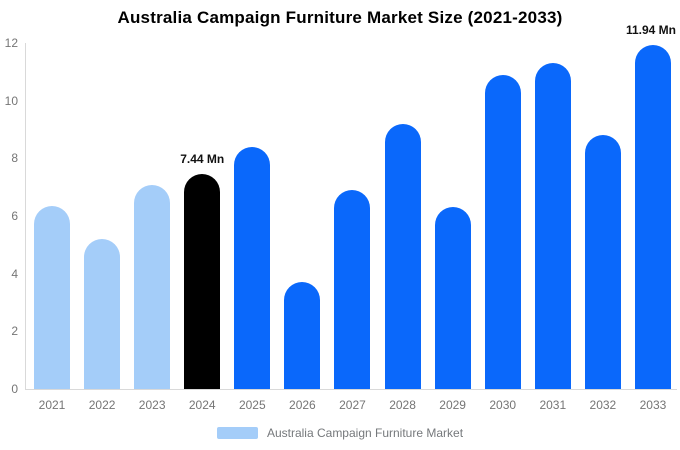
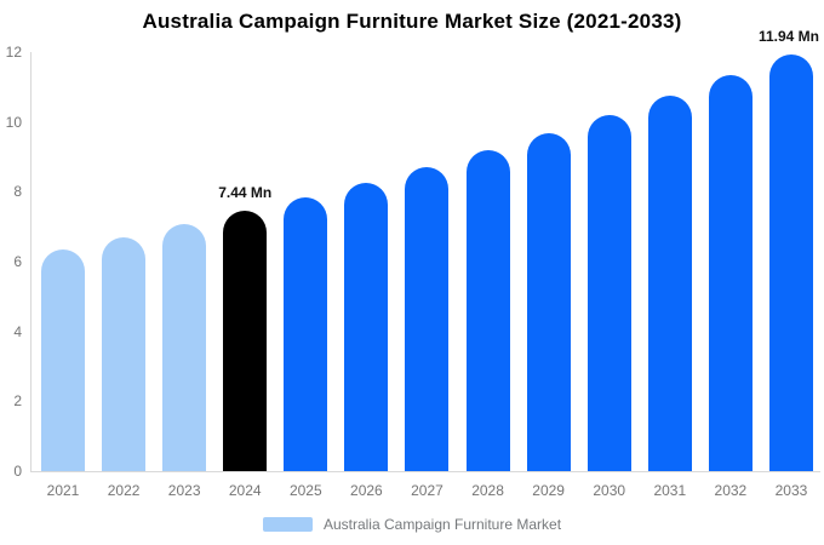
2022: 5.2 -> 6.7
2025: 8.4 -> 7.8
2026: 3.7 -> 8.3
2027: 6.9 -> 8.7
2029: 6.3 -> 9.7
2030: 10.9 -> 10.2
2031: 11.3 -> 10.8
2032: 8.8 -> 11.3
